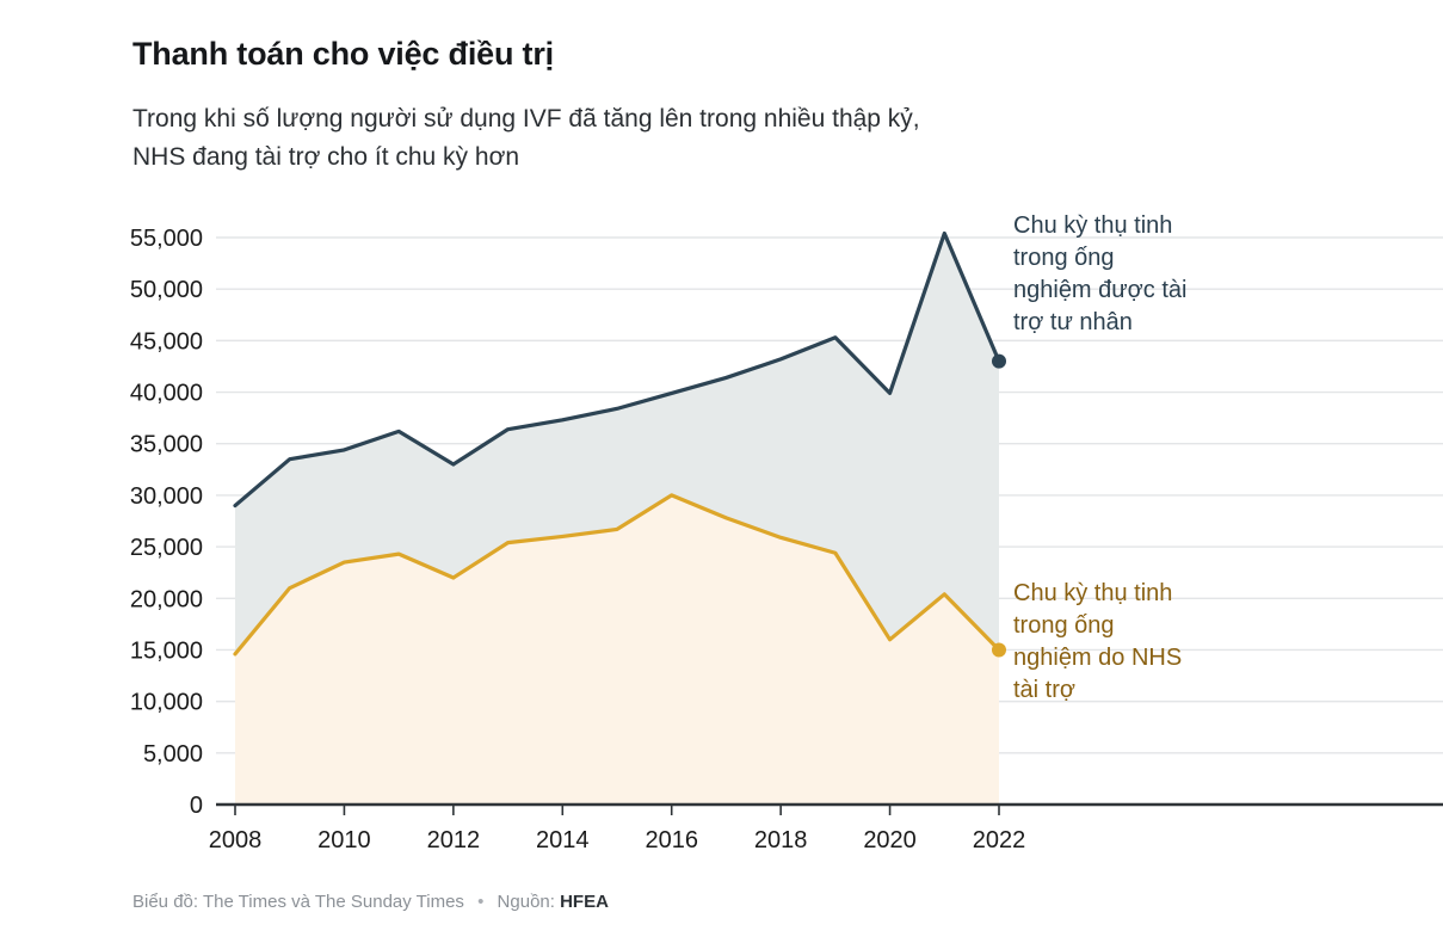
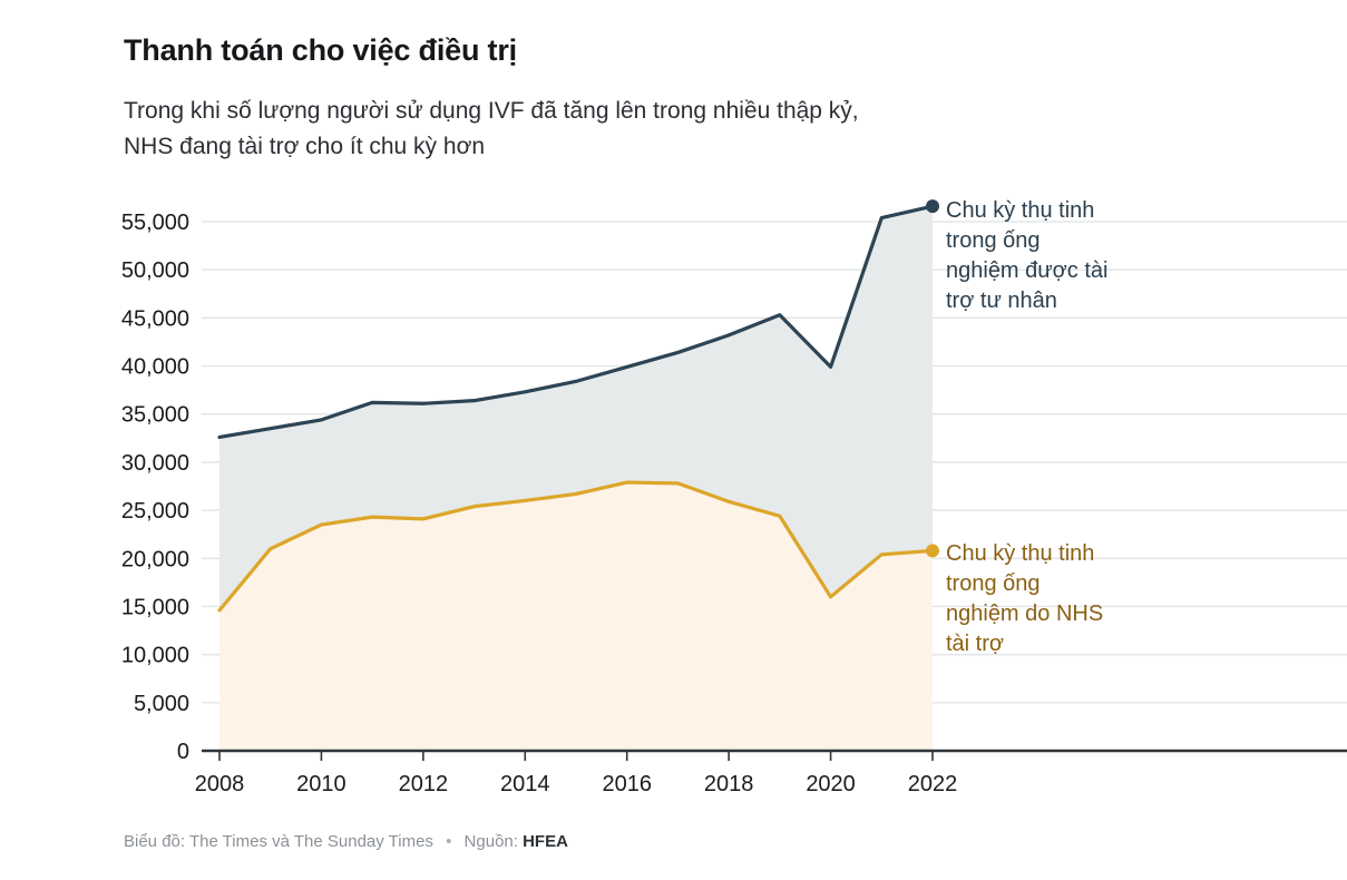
Chu kỳ thụ tinh trong ống nghiệm được tài trợ tư nhân/2008: 29000 -> 33000
Chu kỳ thụ tinh trong ống nghiệm được tài trợ tư nhân/2012: 33000 -> 36000
Chu kỳ thụ tinh trong ống nghiệm do NHS tài trợ/2012: 22000 -> 24000
Chu kỳ thụ tinh trong ống nghiệm do NHS tài trợ/2016: 30000 -> 28000
Chu kỳ thụ tinh trong ống nghiệm được tài trợ tư nhân/2022: 43000 -> 57000
Chu kỳ thụ tinh trong ống nghiệm do NHS tài trợ/2022: 15000 -> 21000
